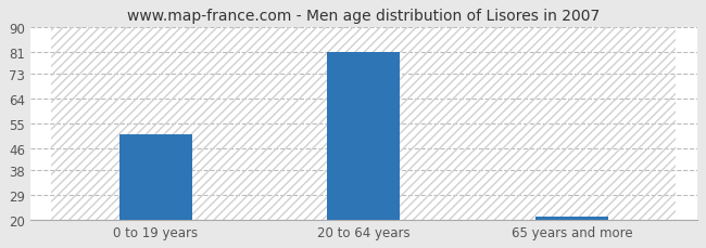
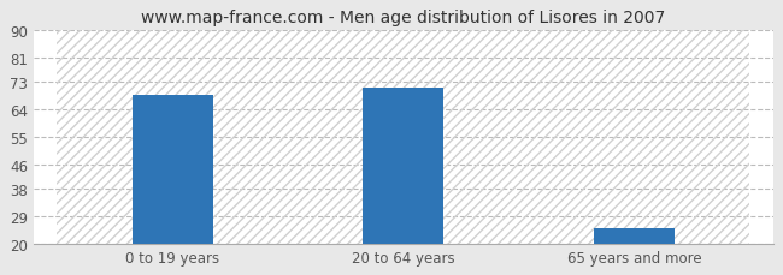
0 to 19 years: 51 -> 69
20 to 64 years: 81 -> 71
65 years and more: 21 -> 25
